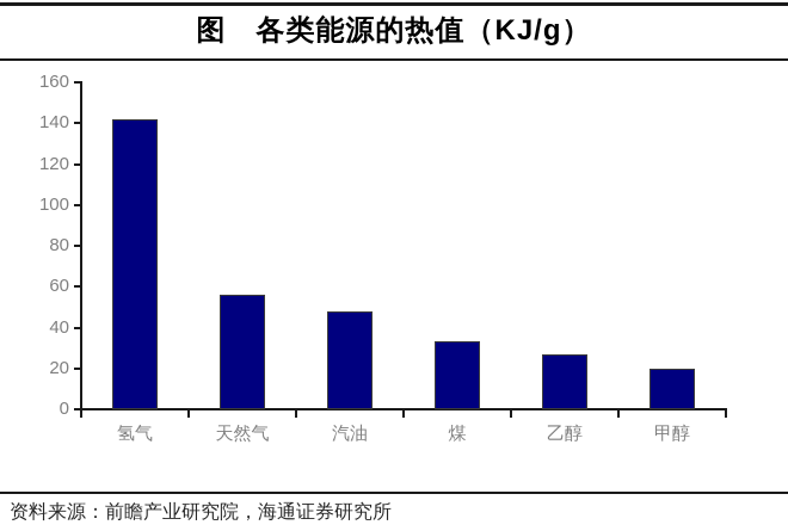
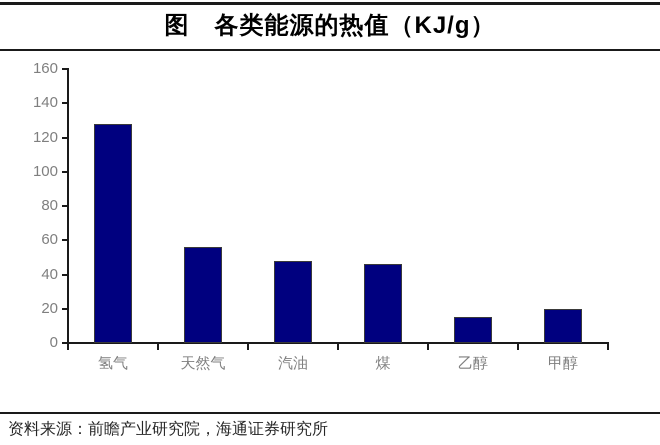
氢气: 142 -> 128
煤: 33 -> 46
乙醇: 27 -> 15
